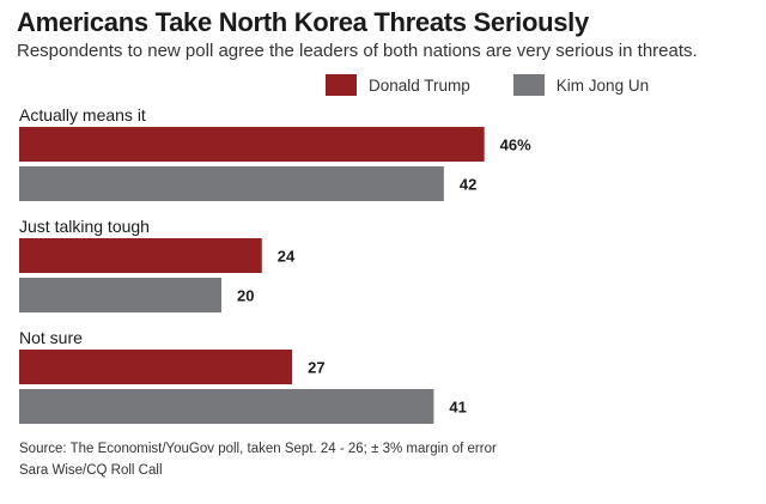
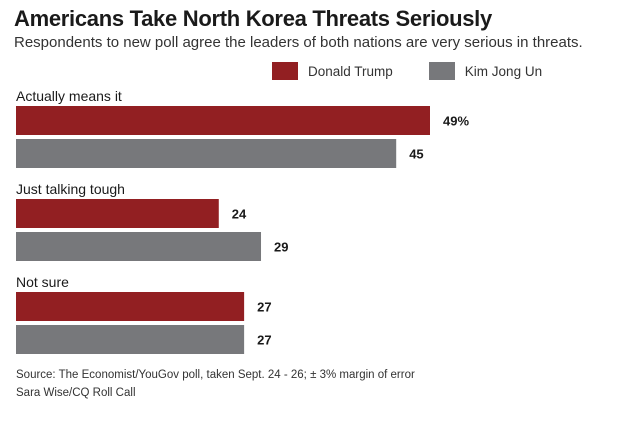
Donald Trump/Actually means it: 46% -> 49%
Kim Jong Un/Actually means it: 42 -> 45
Kim Jong Un/Just talking tough: 20 -> 29
Kim Jong Un/Not sure: 41 -> 27
